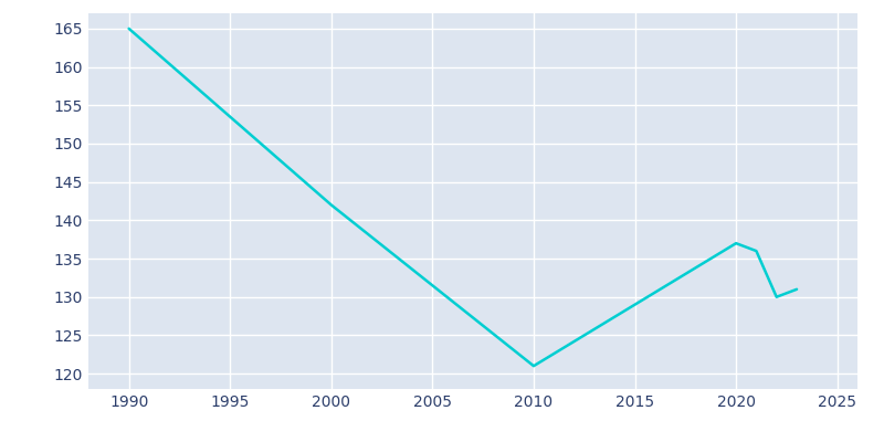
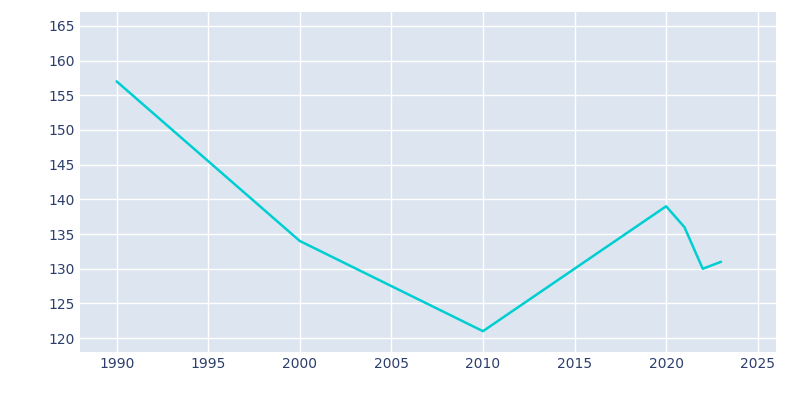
1990: 165 -> 157
2000: 142 -> 134
2020: 137 -> 139
